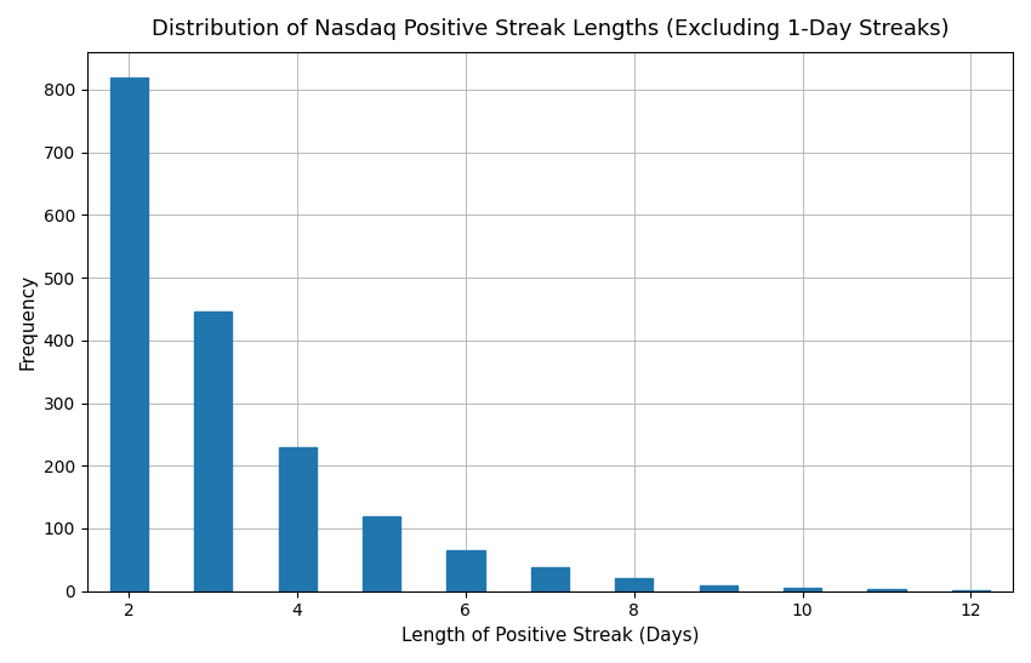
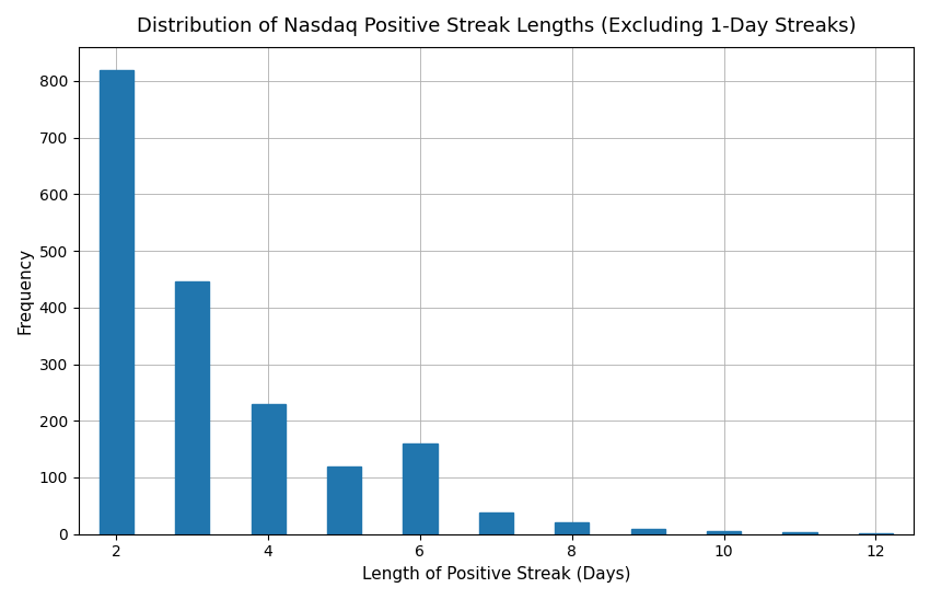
6: 65 -> 160
